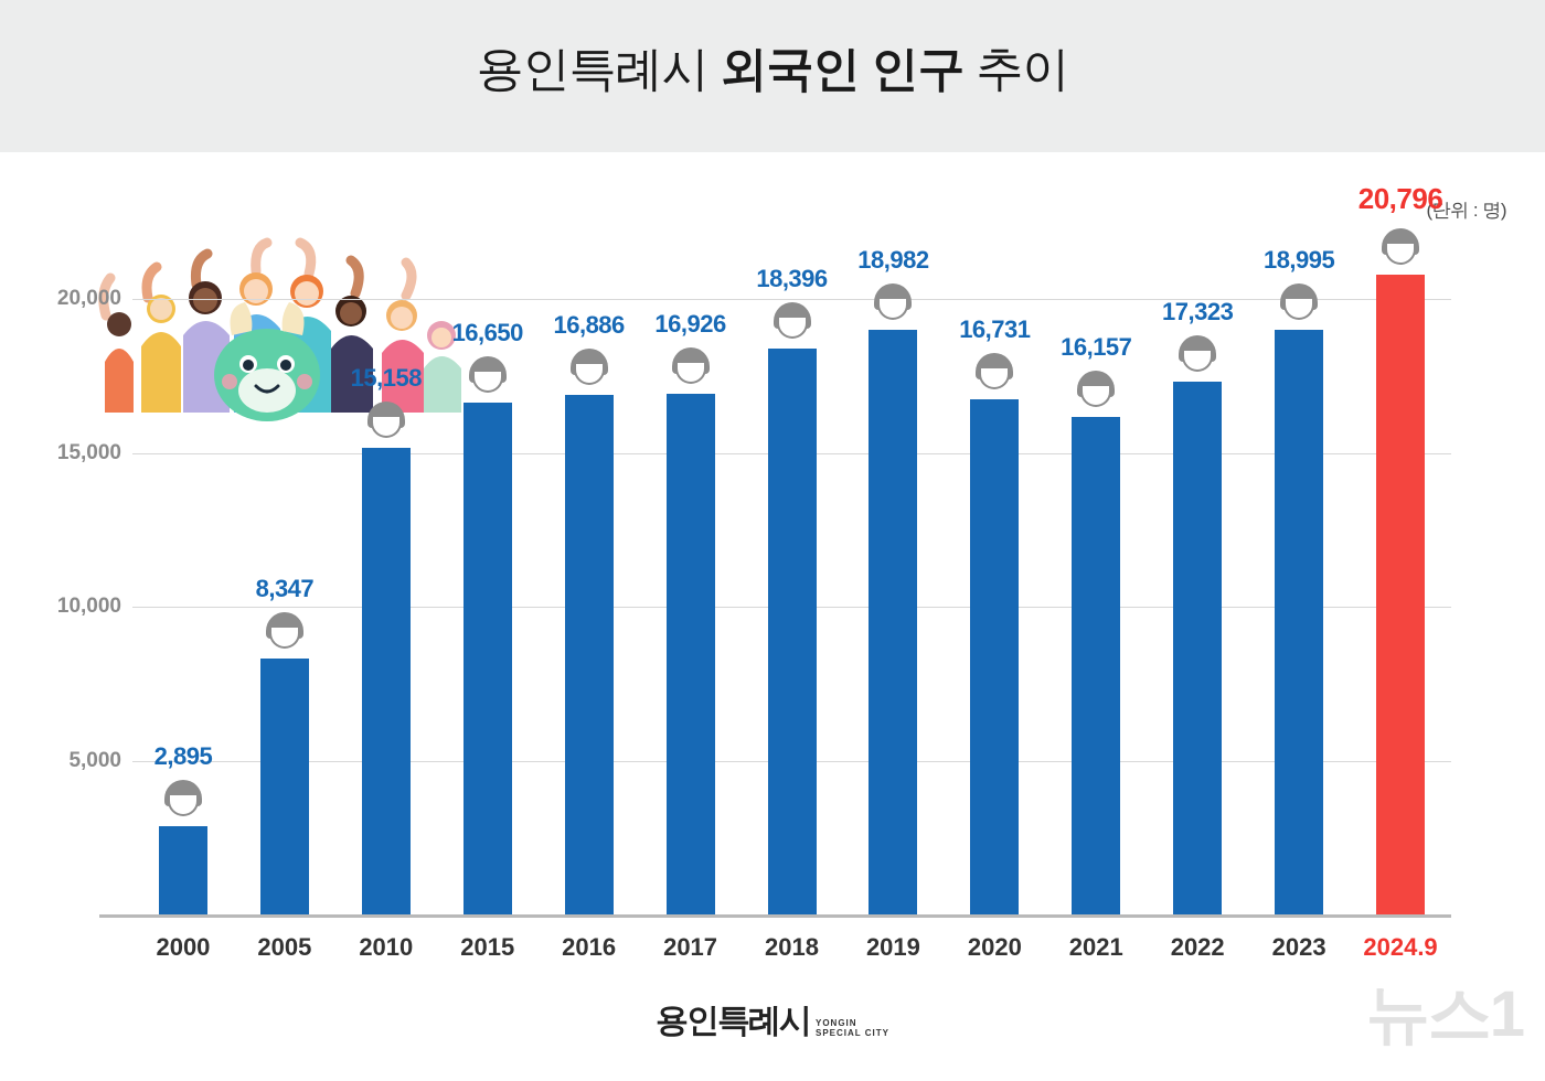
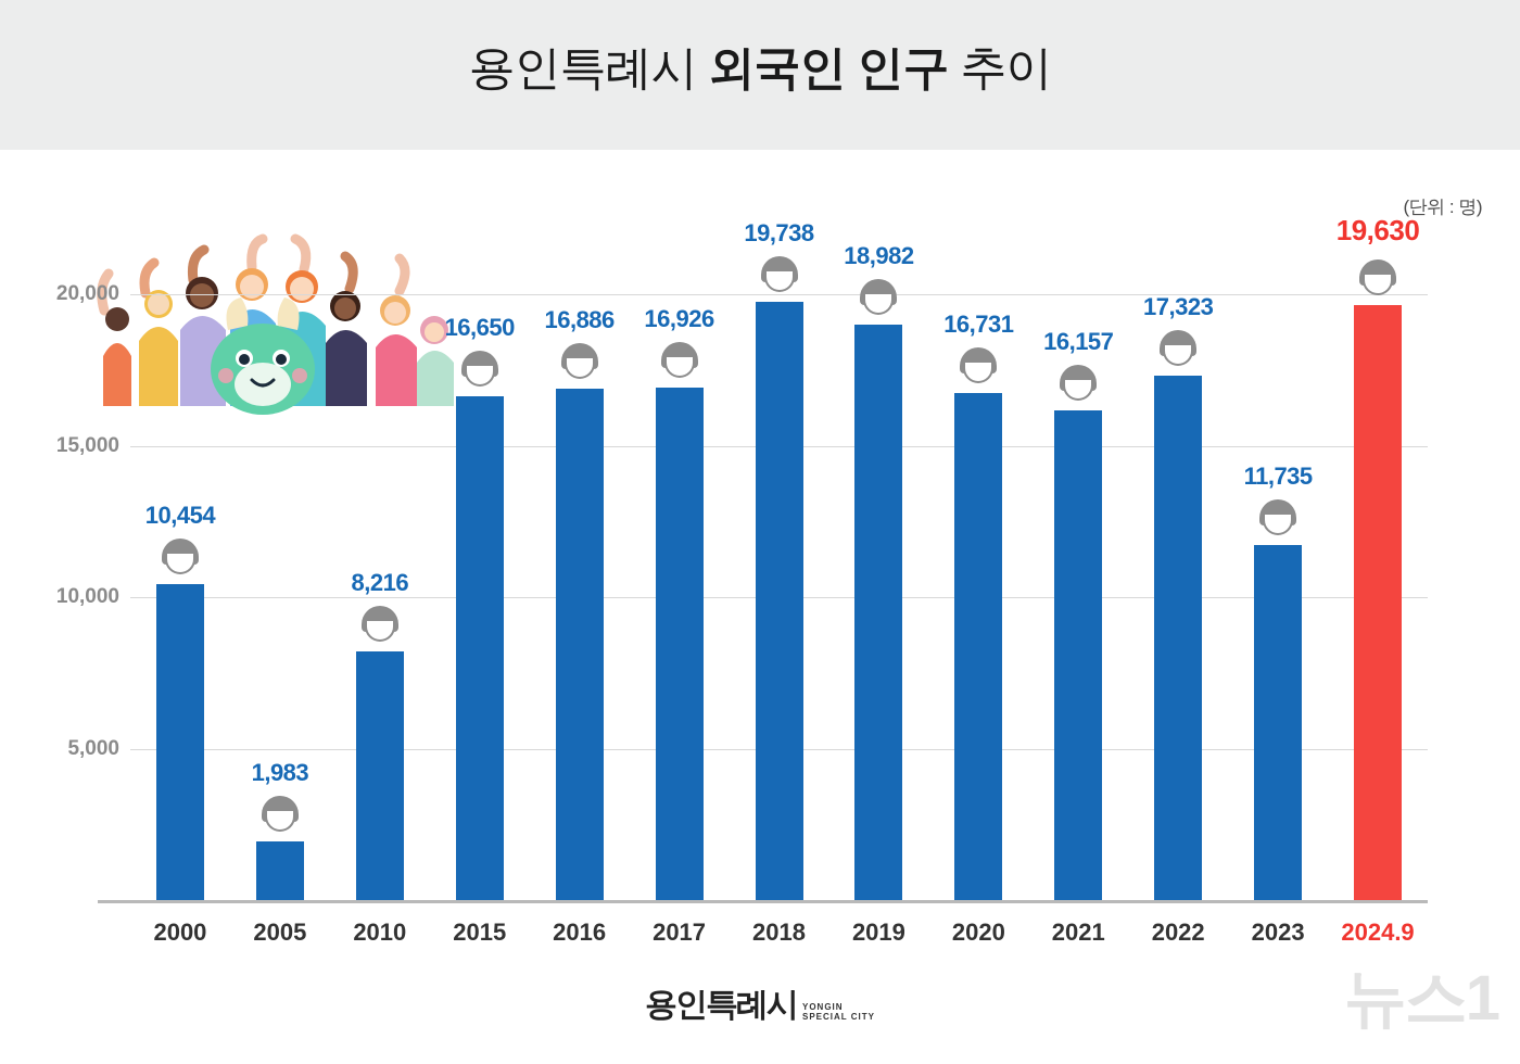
2000: 2,895 -> 10,454
2005: 8,347 -> 1,983
2010: 15,158 -> 8,216
2018: 18,396 -> 19,738
2023: 18,995 -> 11,735
2024.9: 20,796 -> 19,630
